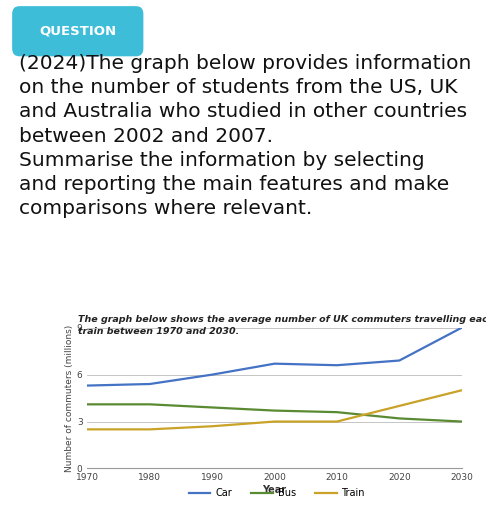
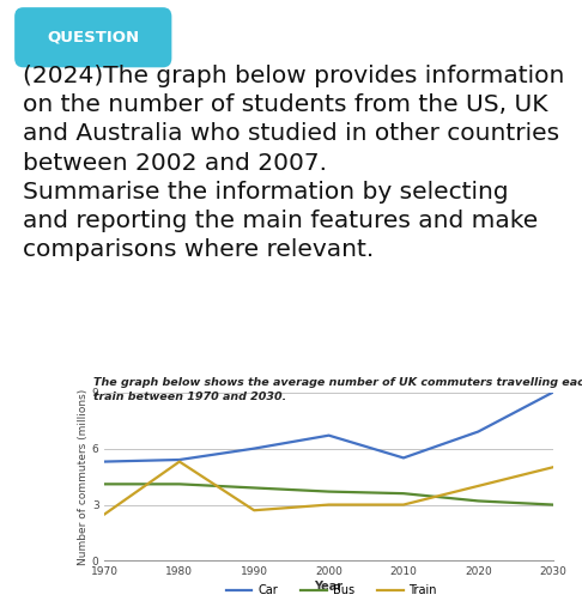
Train/1980: 2.5 -> 5.3
Car/2010: 6.6 -> 5.5
